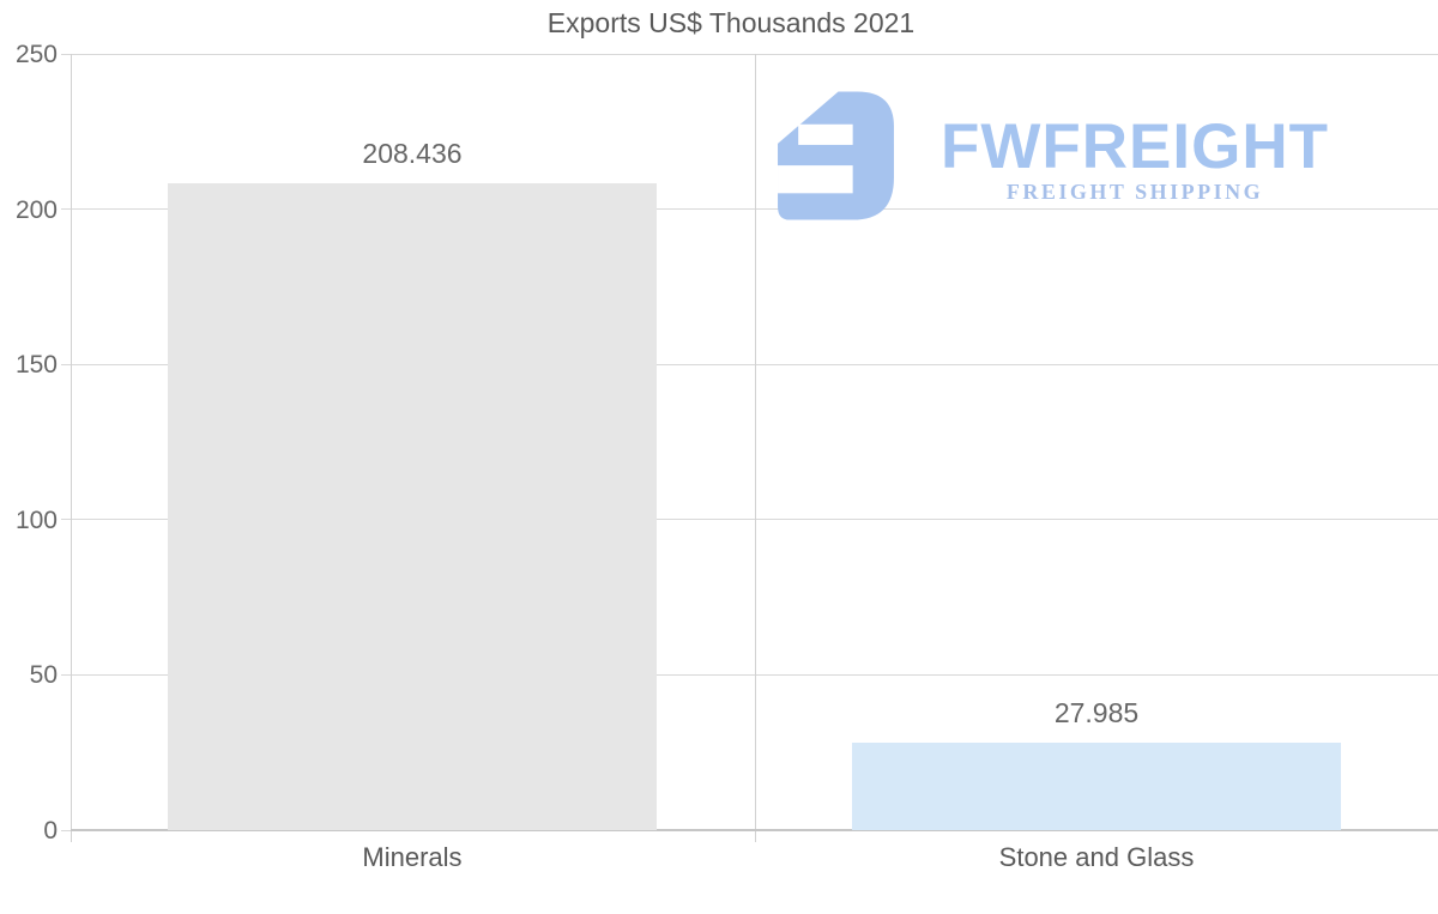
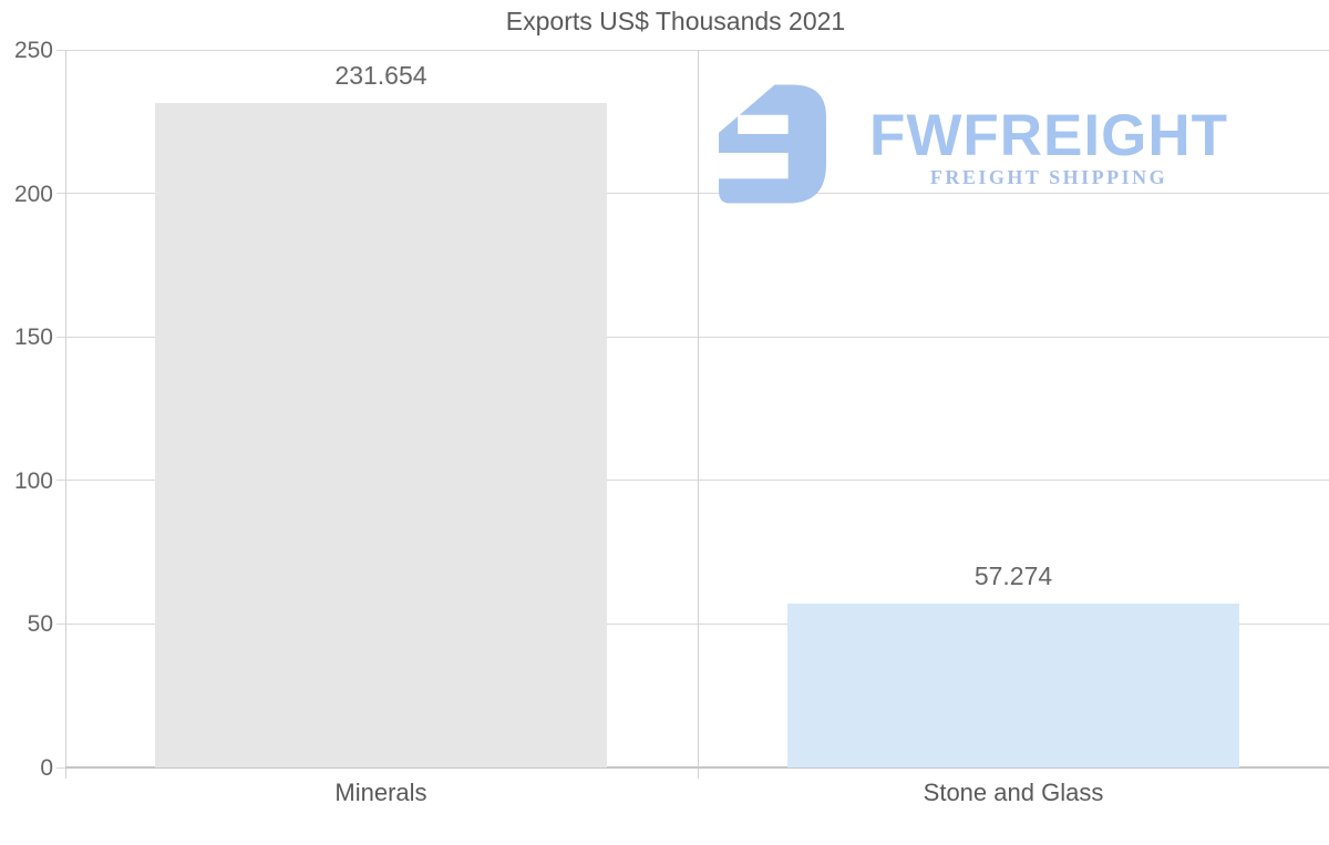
Minerals: 208.436 -> 231.654
Stone and Glass: 27.985 -> 57.274
